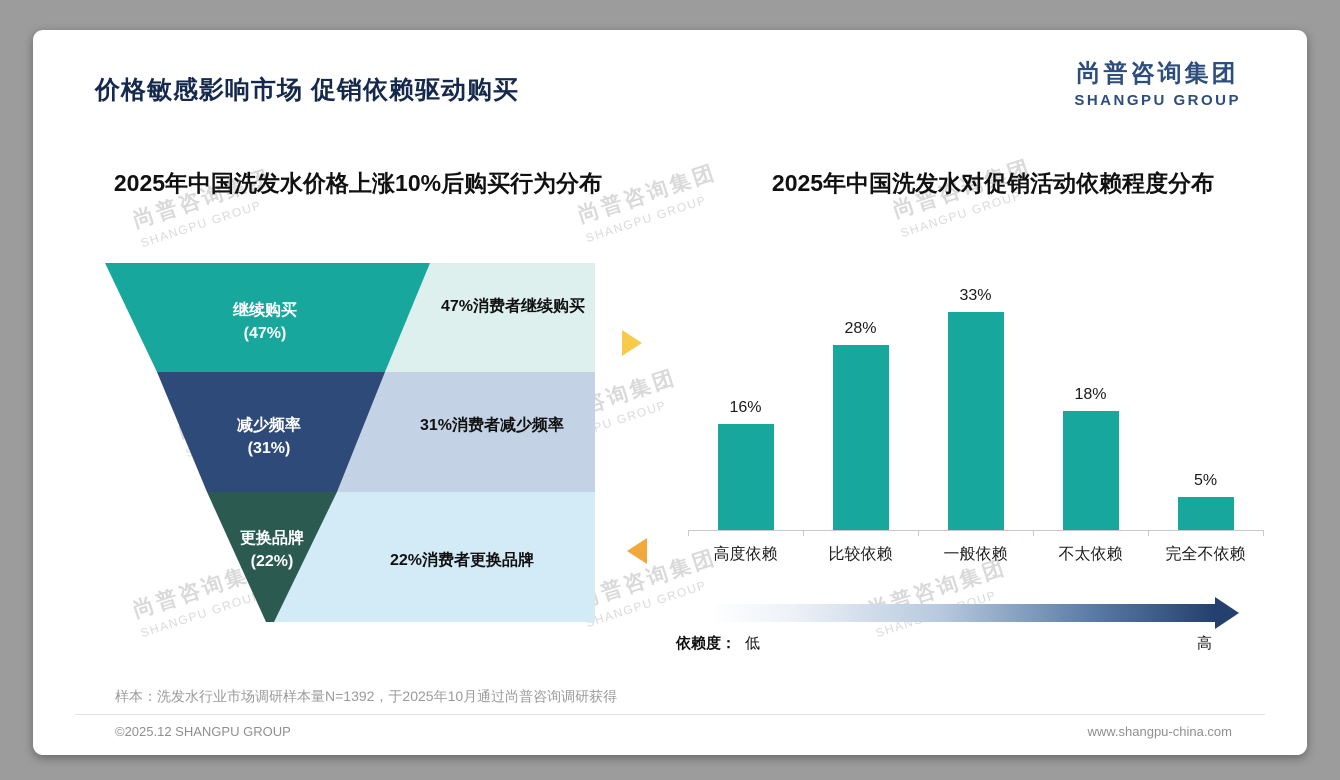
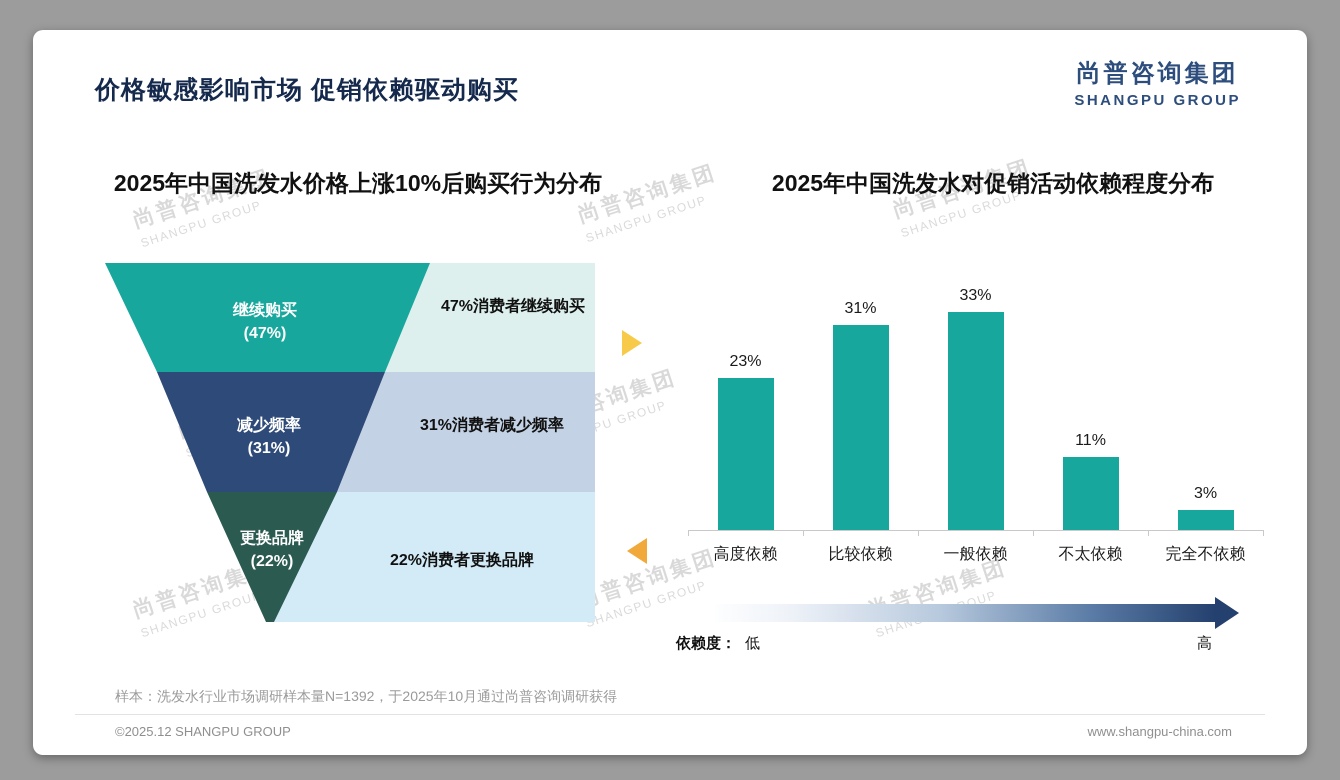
2025年中国洗发水对促销活动依赖程度分布/高度依赖: 16% -> 23%
2025年中国洗发水对促销活动依赖程度分布/比较依赖: 28% -> 31%
2025年中国洗发水对促销活动依赖程度分布/不太依赖: 18% -> 11%
2025年中国洗发水对促销活动依赖程度分布/完全不依赖: 5% -> 3%
